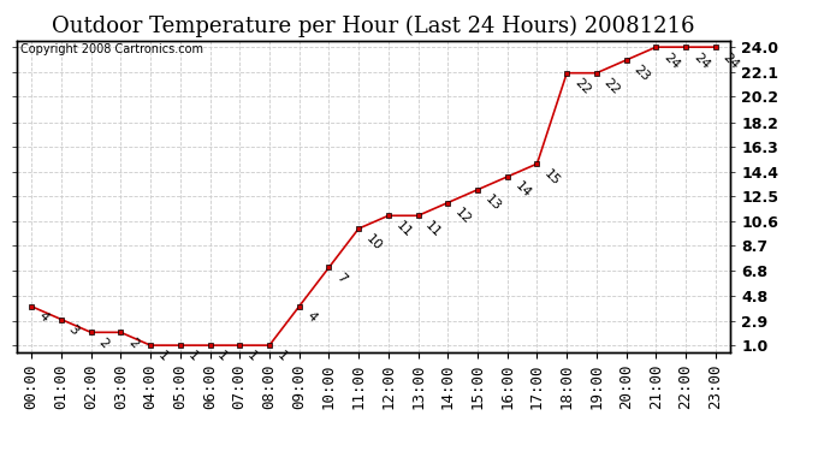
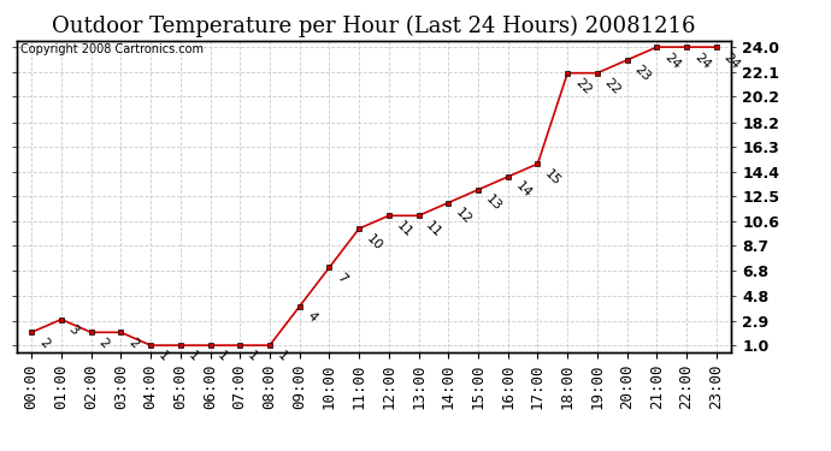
00:00: 4 -> 2
